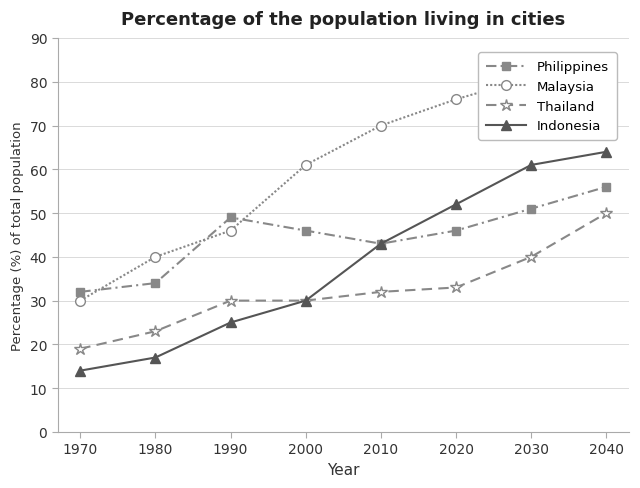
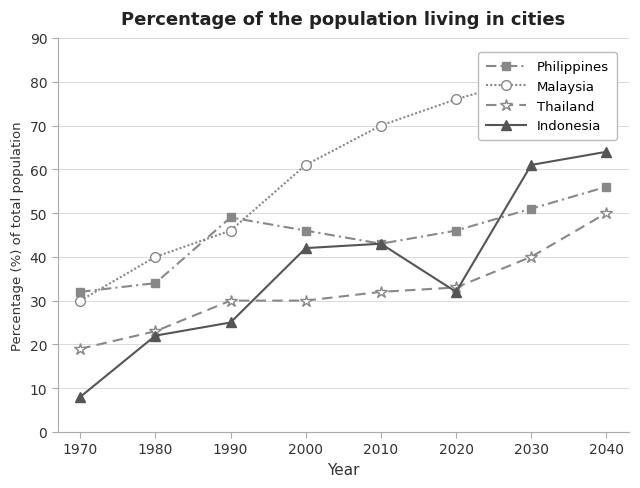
Indonesia/1970: 14 -> 8
Indonesia/1980: 17 -> 22
Indonesia/2000: 30 -> 42
Indonesia/2020: 52 -> 32
